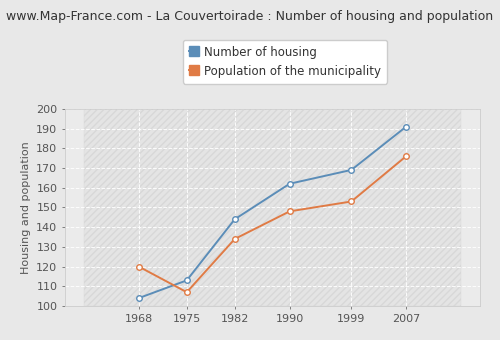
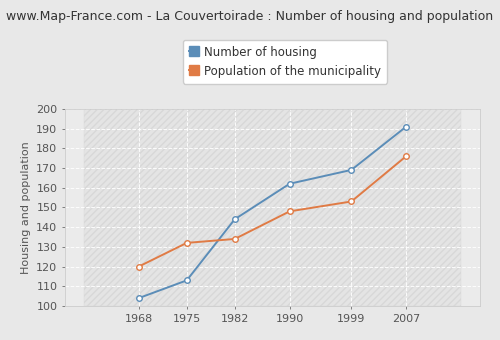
Population of the municipality/1975: 107 -> 132
